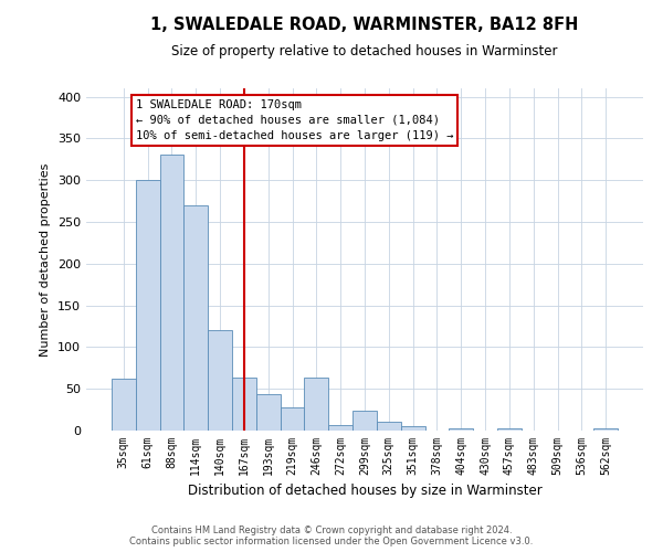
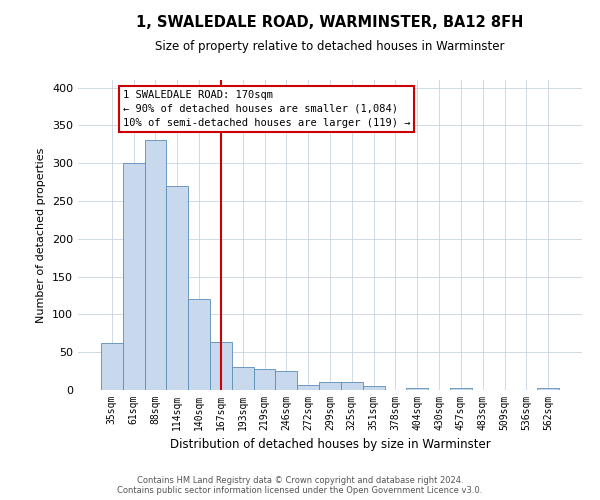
193sqm: 44 -> 30
246sqm: 64 -> 25
299sqm: 24 -> 11
